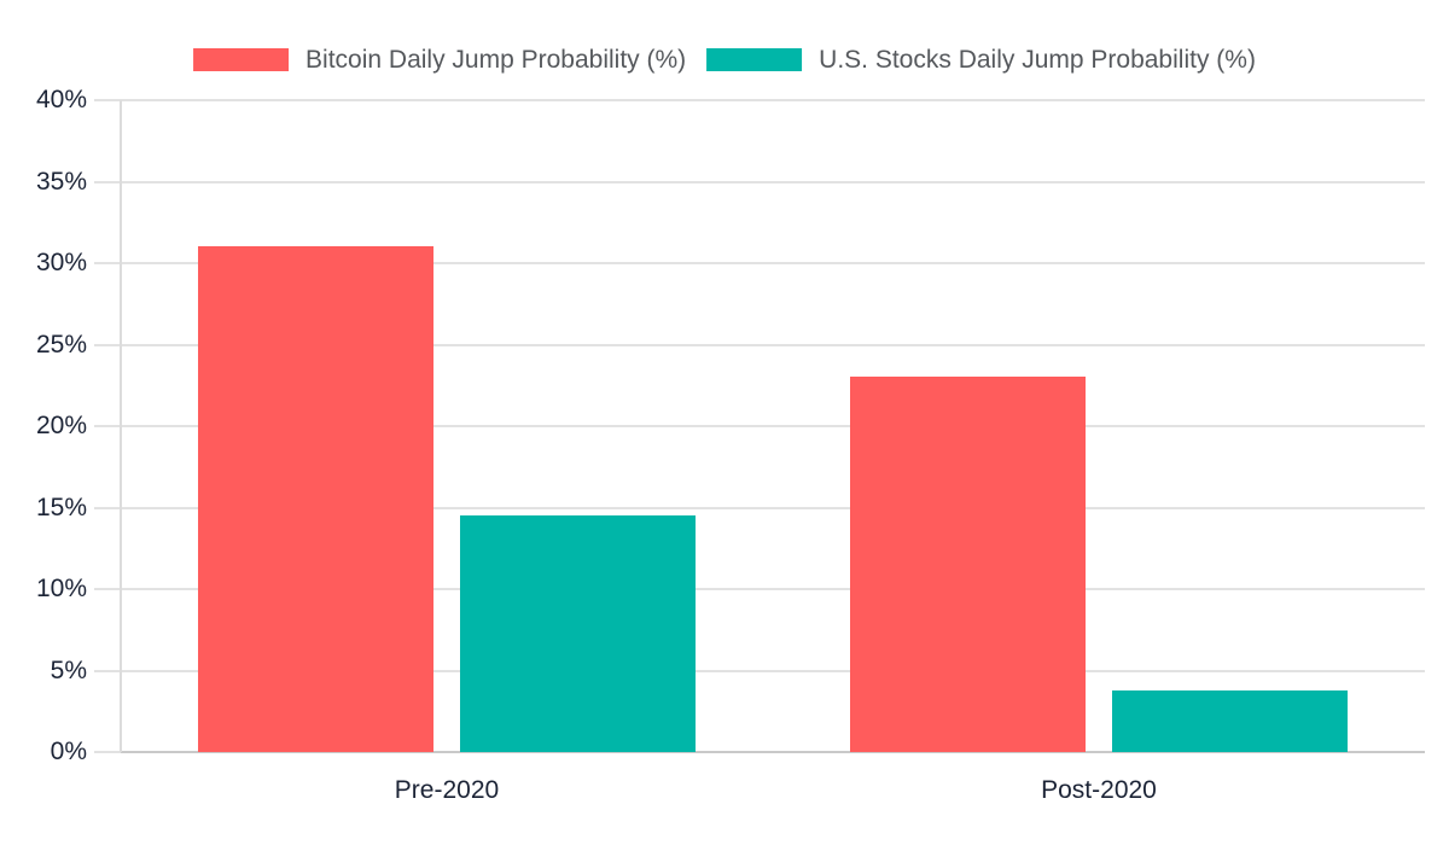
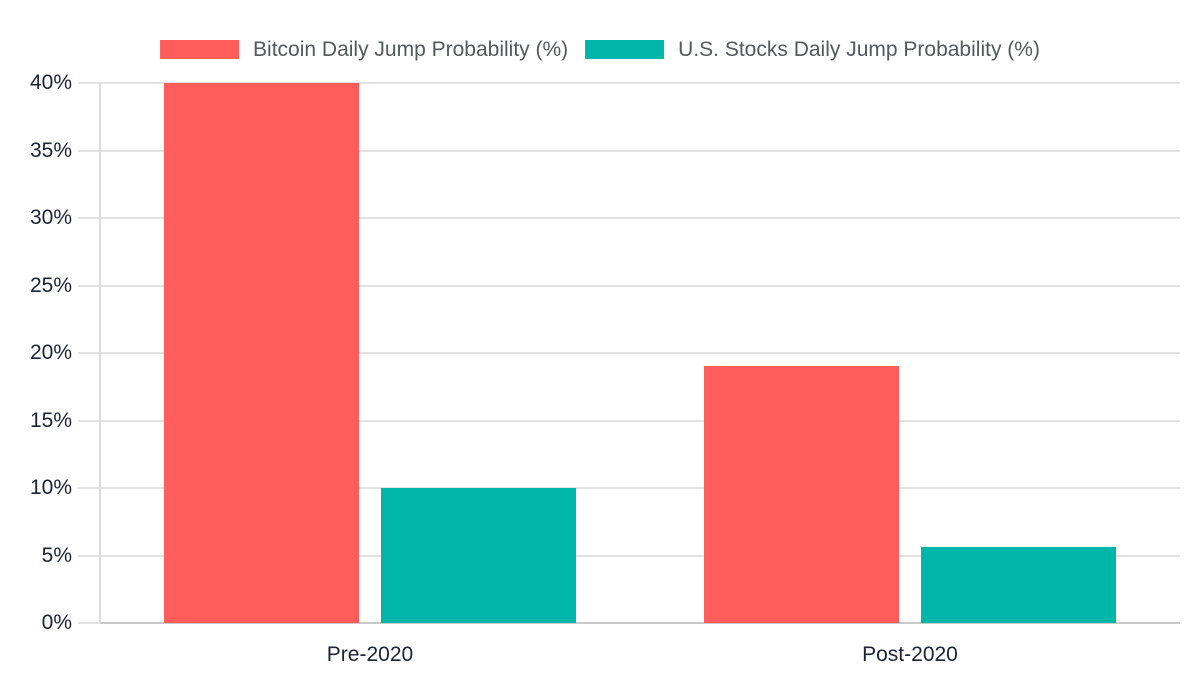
Bitcoin Daily Jump Probability (%)/Pre-2020: 31% -> 40%
U.S. Stocks Daily Jump Probability (%)/Pre-2020: 14.5% -> 10.0%
Bitcoin Daily Jump Probability (%)/Post-2020: 23% -> 19%
U.S. Stocks Daily Jump Probability (%)/Post-2020: 3.8% -> 5.6%
